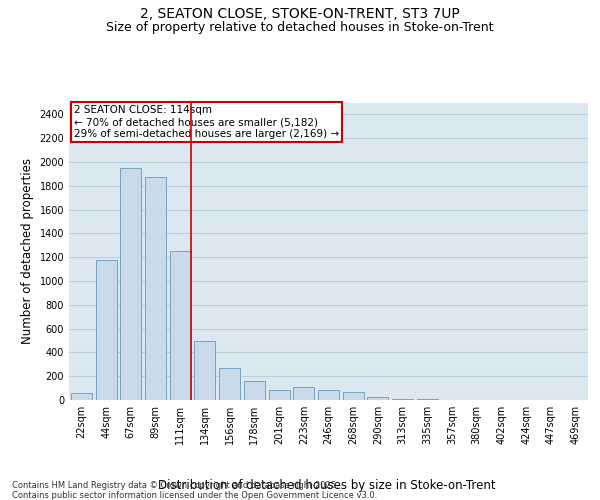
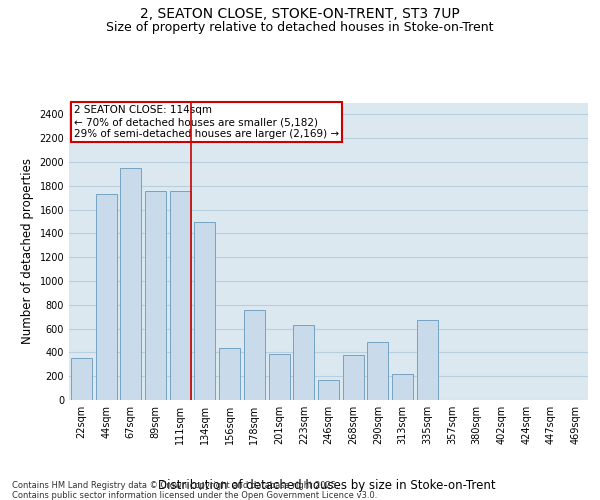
22sqm: 60 -> 350
44sqm: 1180 -> 1730
89sqm: 1880 -> 1760
111sqm: 1250 -> 1760
134sqm: 500 -> 1500
156sqm: 270 -> 440
178sqm: 160 -> 760
201sqm: 80 -> 390
223sqm: 110 -> 630
246sqm: 80 -> 170
268sqm: 60 -> 380
290sqm: 20 -> 490
313sqm: 10 -> 220
335sqm: 0 -> 670
